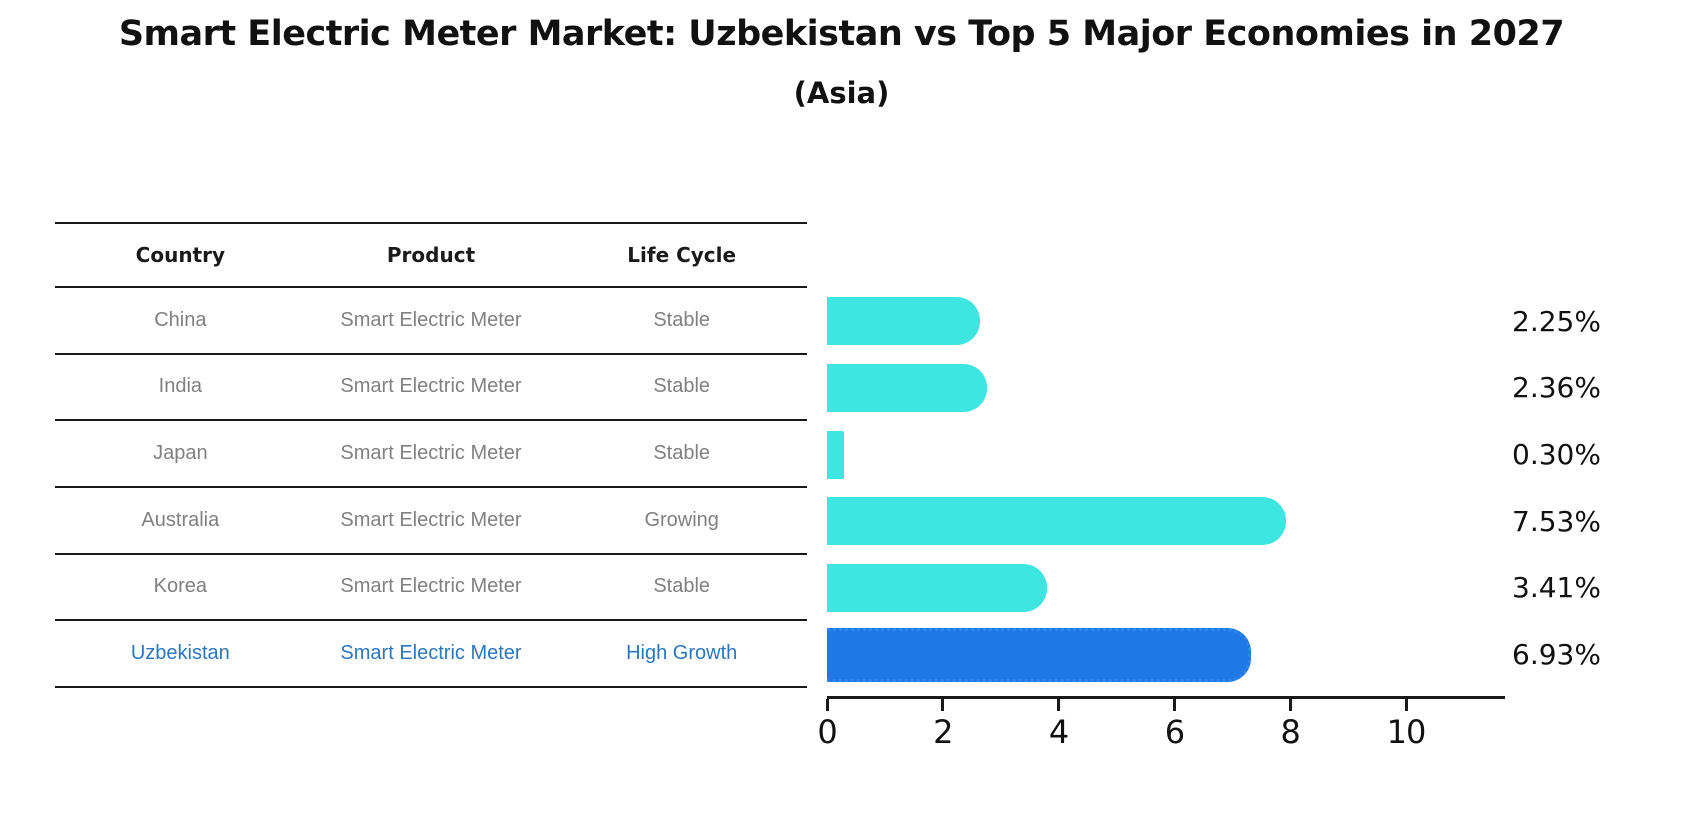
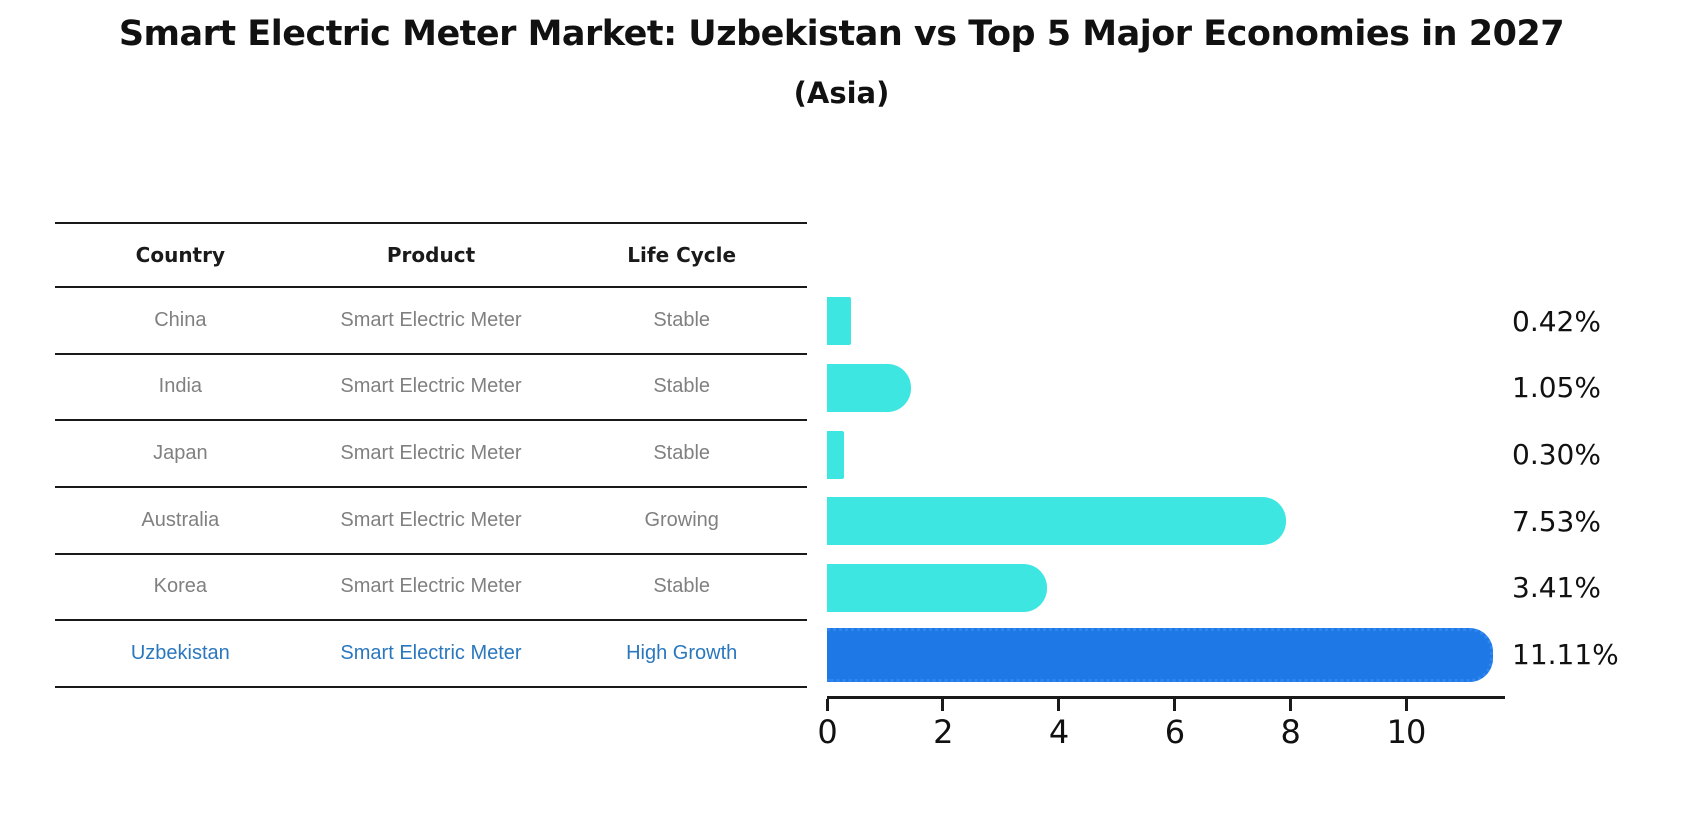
China: 2.25% -> 0.42%
India: 2.36% -> 1.05%
Uzbekistan: 6.93% -> 11.11%
